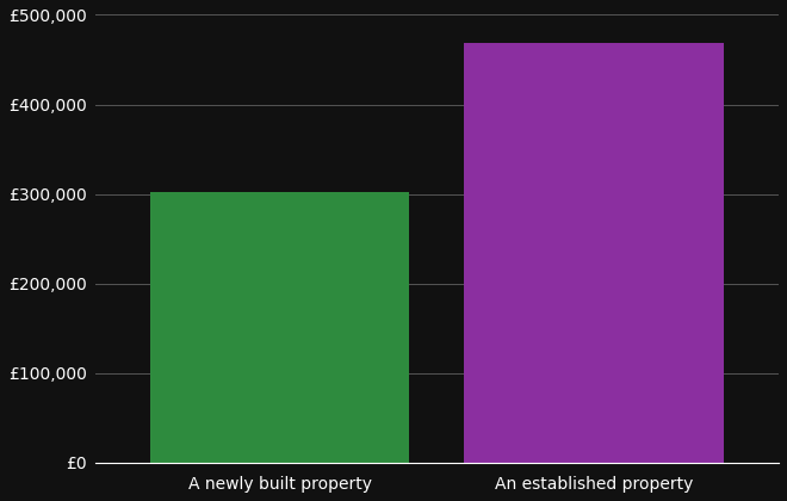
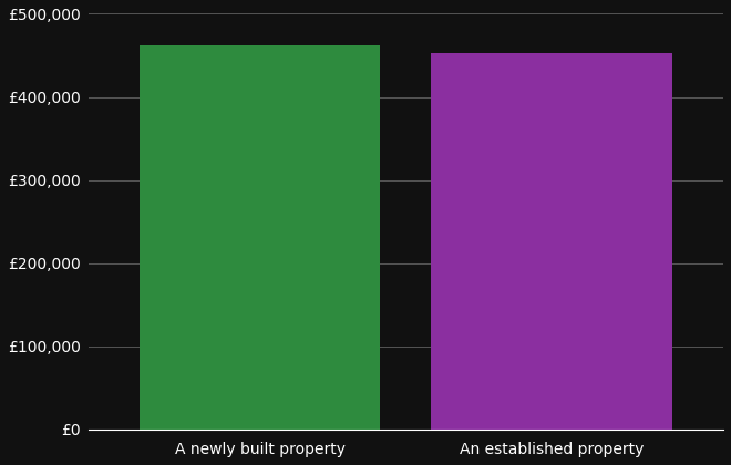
A newly built property: £302,000 -> £462,000
An established property: £468,000 -> £452,000
